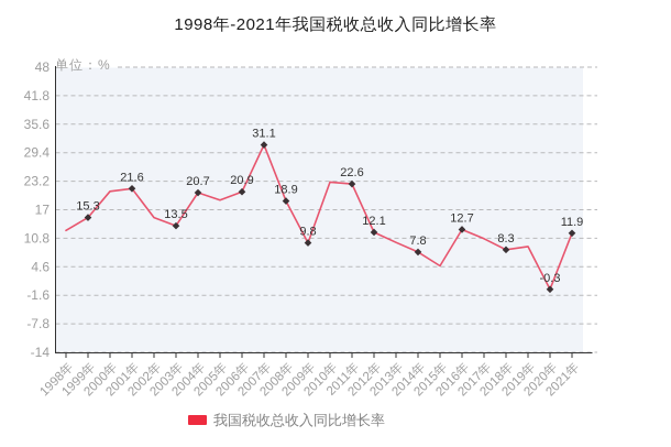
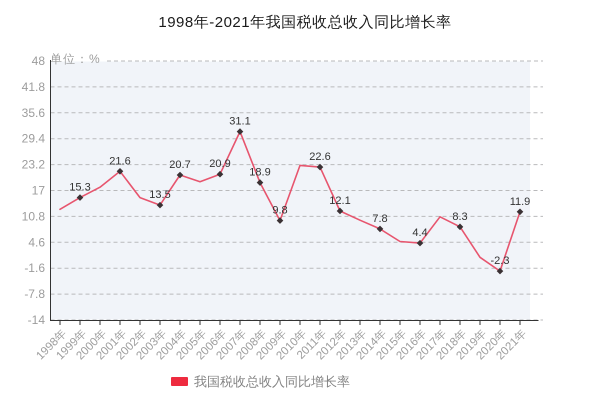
2000年: 21 -> 18
2016年: 12.7 -> 4.4
2019年: 9 -> 1
2020年: -0.3 -> -2.3
